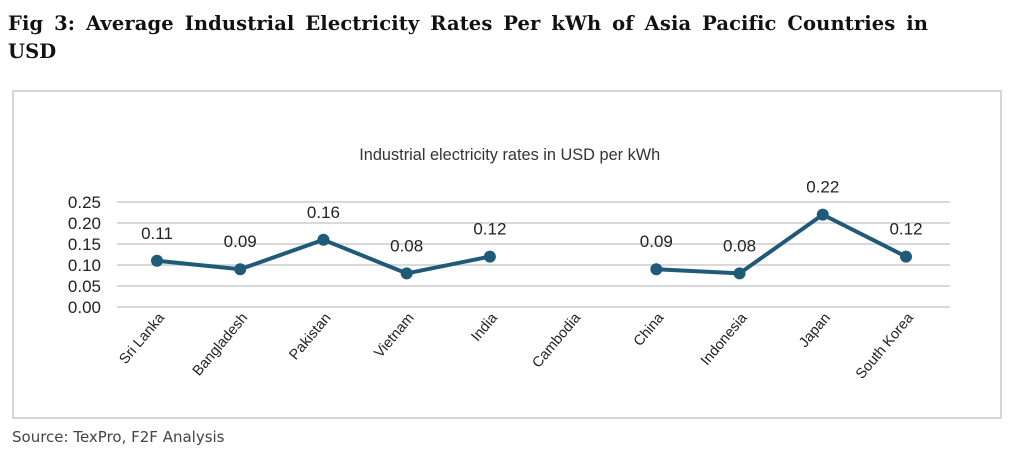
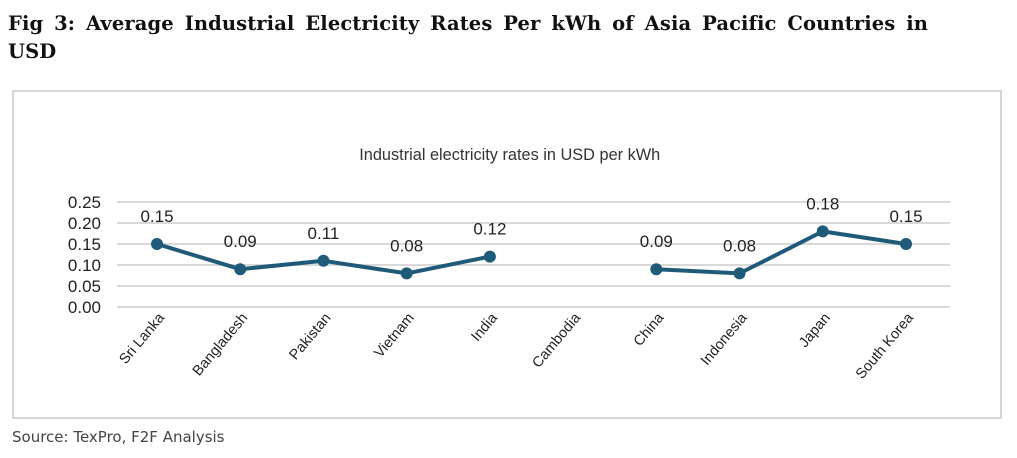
Sri Lanka: 0.11 -> 0.15
Pakistan: 0.16 -> 0.11
Japan: 0.22 -> 0.18
South Korea: 0.12 -> 0.15
